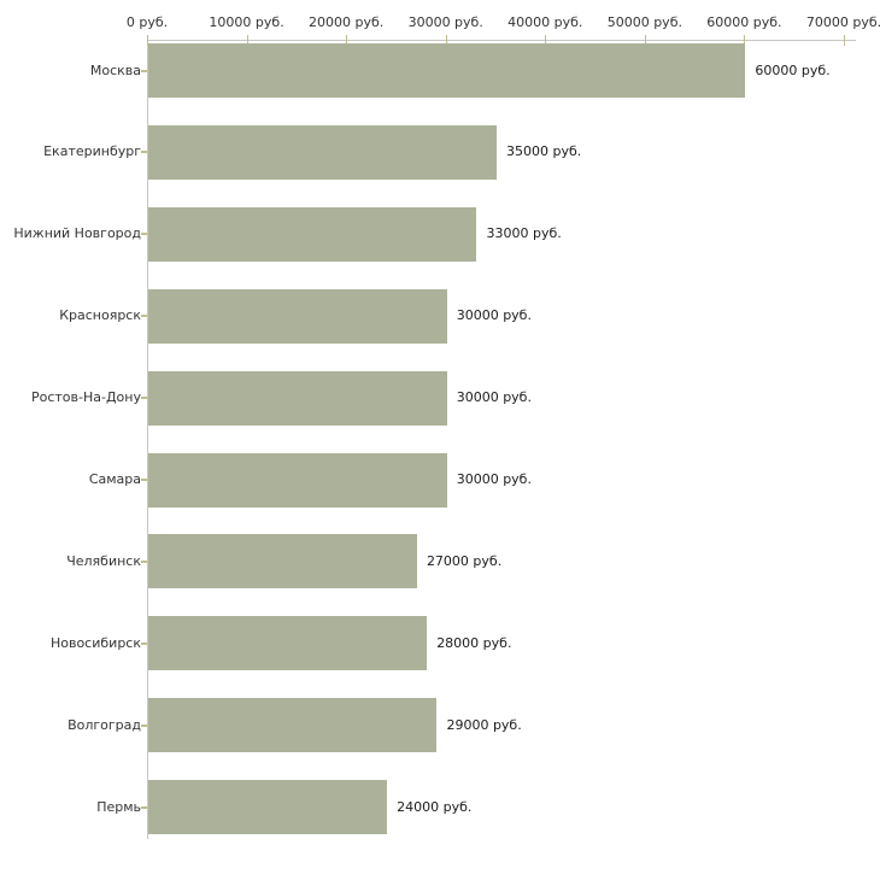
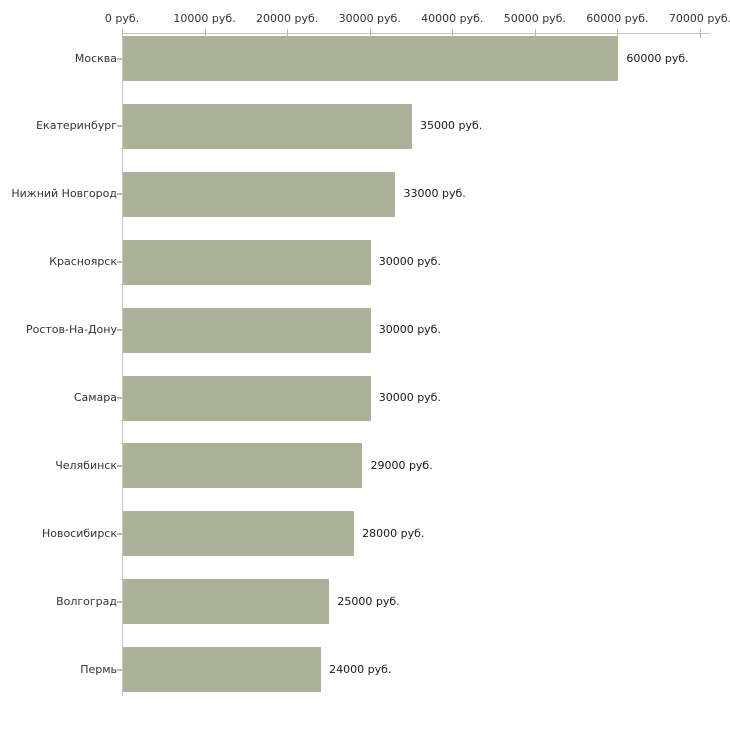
Челябинск: 27000 -> 29000
Волгоград: 29000 -> 25000
